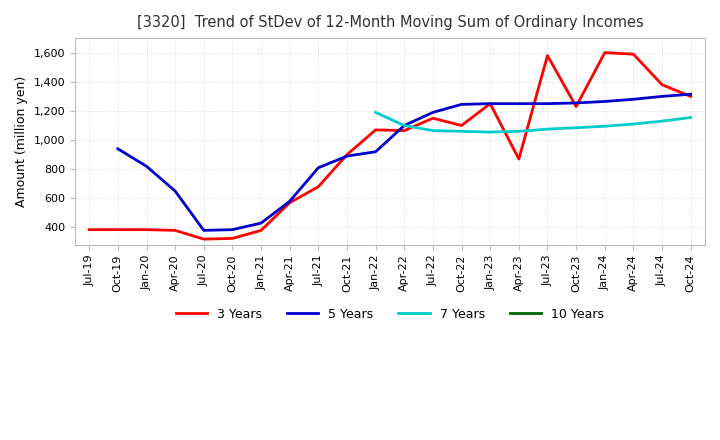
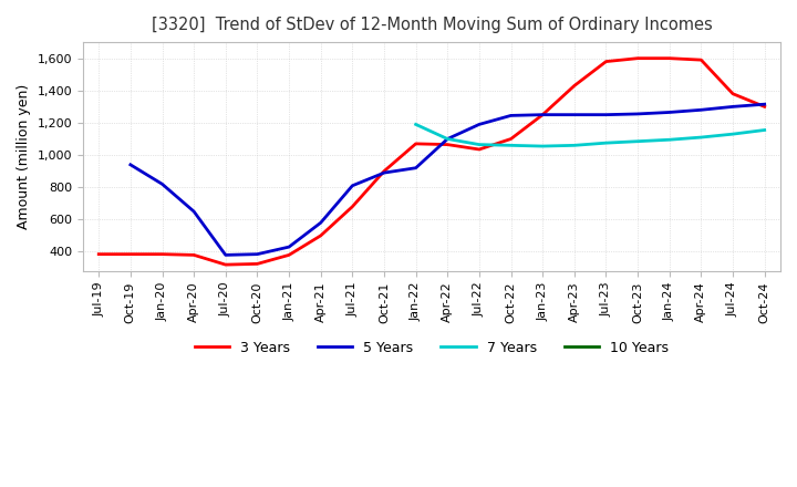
3 Years/Apr-21: 570 -> 500
3 Years/Jul-22: 1,150 -> 1,040
3 Years/Apr-23: 870 -> 1,430
3 Years/Oct-23: 1,230 -> 1,600
